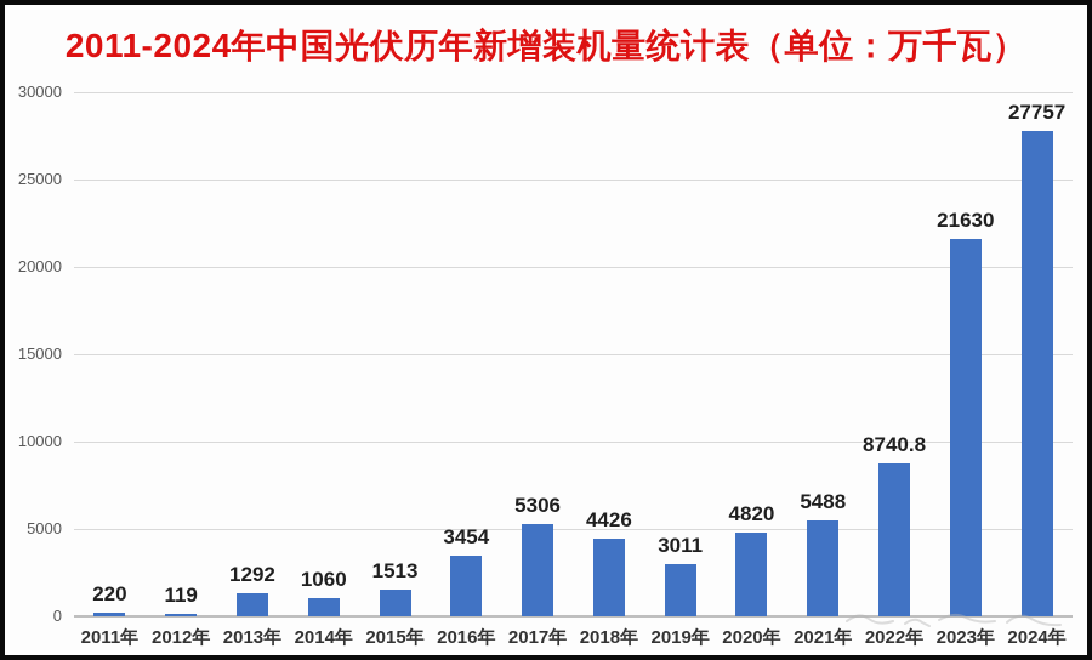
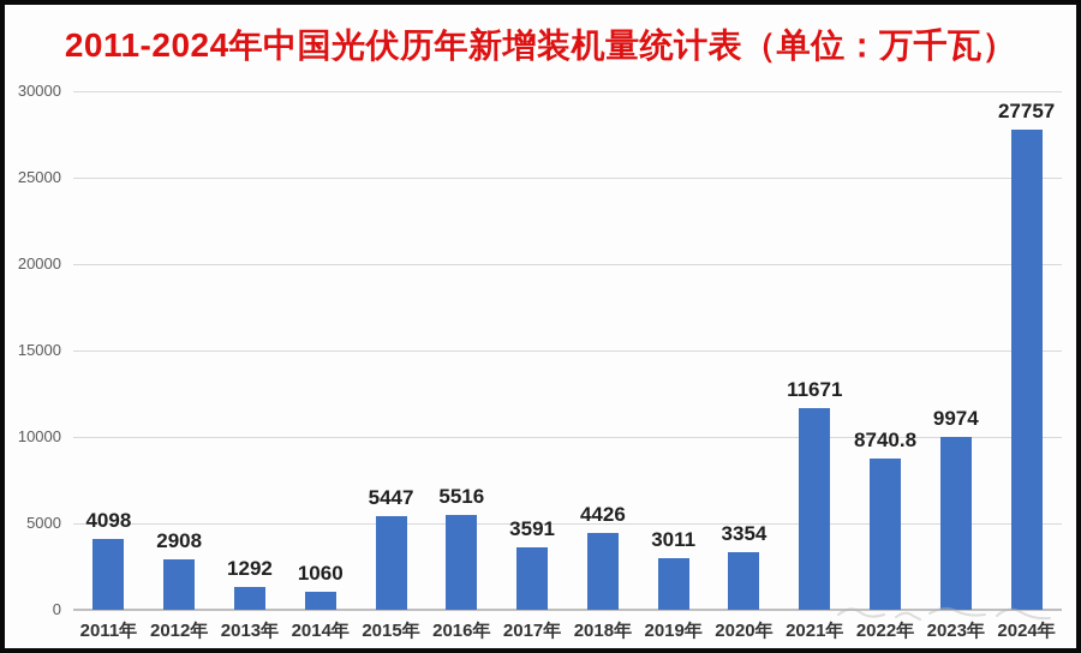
2011年: 220 -> 4098
2012年: 119 -> 2908
2015年: 1513 -> 5447
2016年: 3454 -> 5516
2017年: 5306 -> 3591
2020年: 4820 -> 3354
2021年: 5488 -> 11671
2023年: 21630 -> 9974
